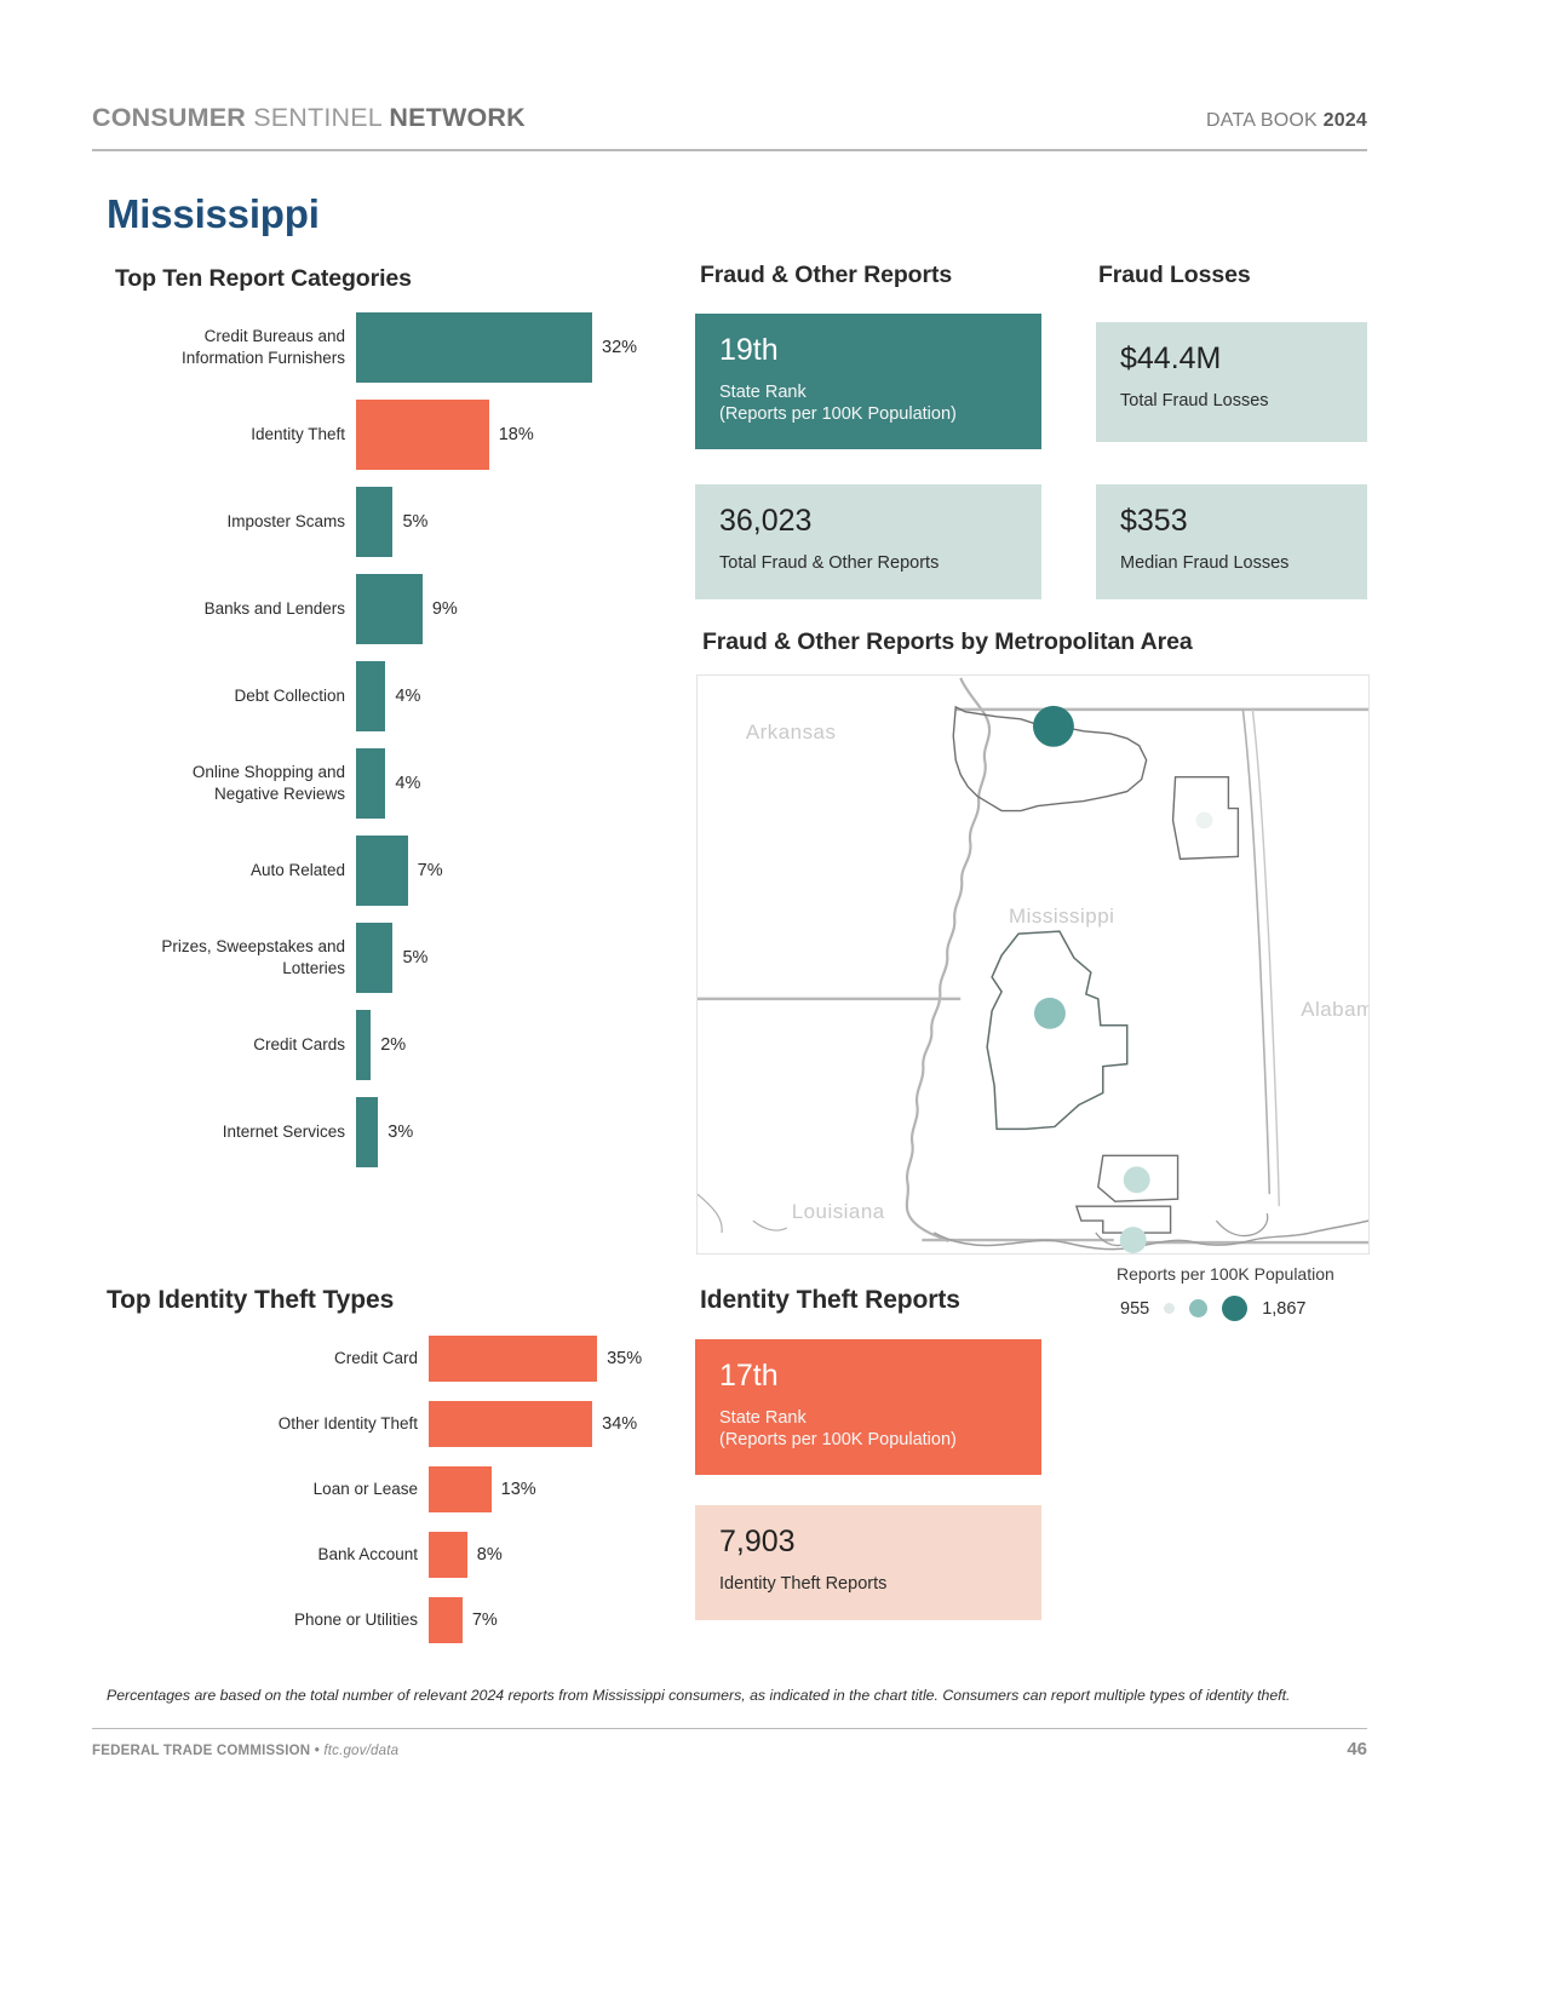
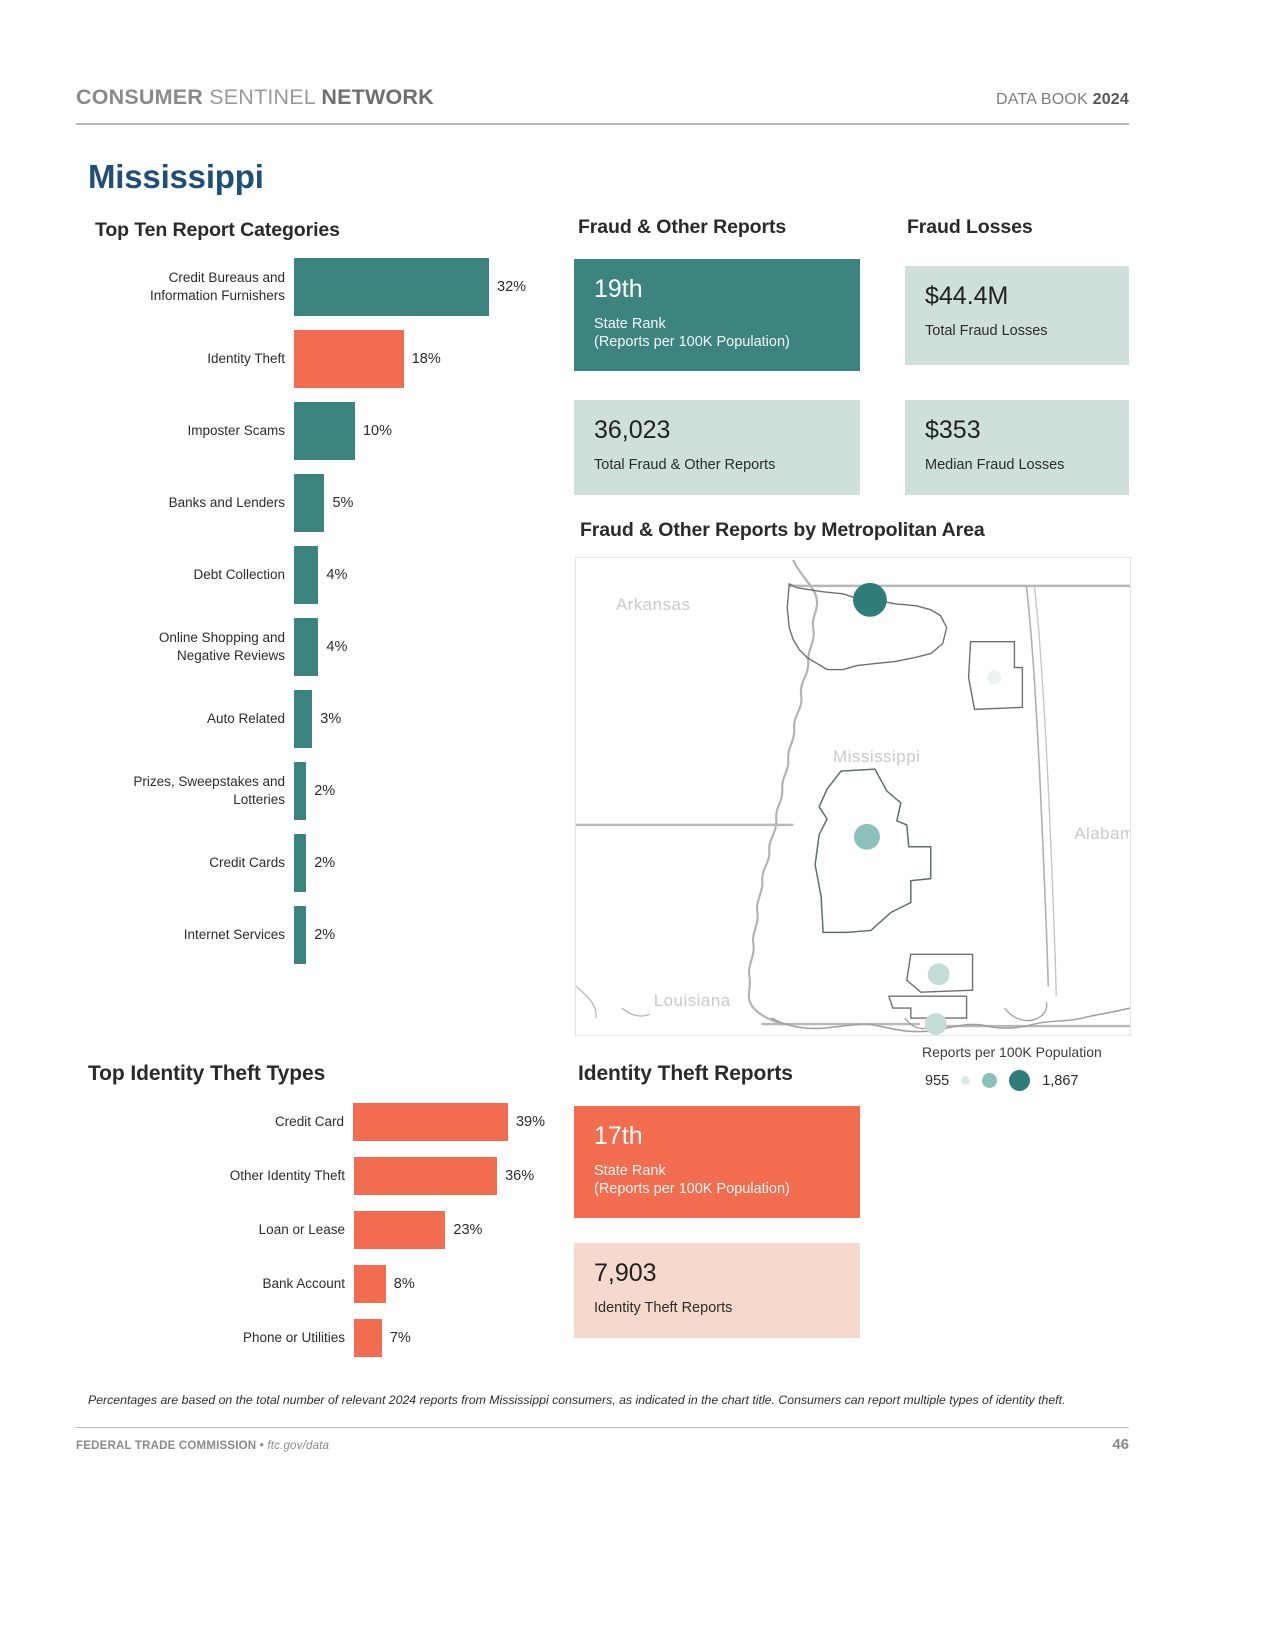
Top Ten Report Categories/Imposter Scams: 5% -> 10%
Top Ten Report Categories/Banks and Lenders: 9% -> 5%
Top Ten Report Categories/Auto Related: 7% -> 3%
Top Ten Report Categories/Prizes, Sweepstakes and Lotteries: 5% -> 2%
Top Ten Report Categories/Internet Services: 3% -> 2%
Top Identity Theft Types/Credit Card: 35% -> 39%
Top Identity Theft Types/Other Identity Theft: 34% -> 36%
Top Identity Theft Types/Loan or Lease: 13% -> 23%
